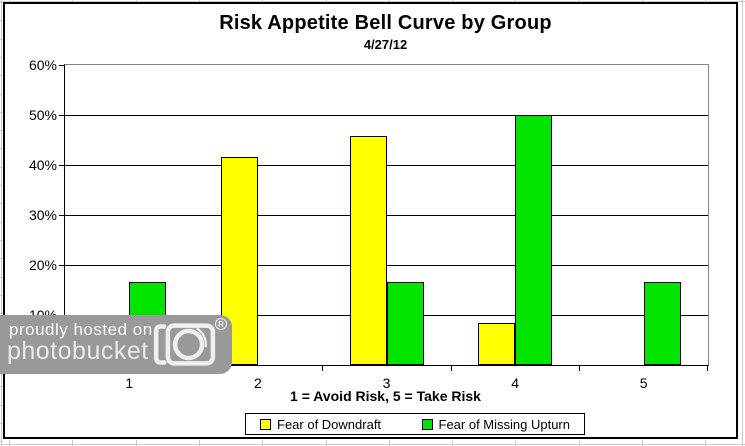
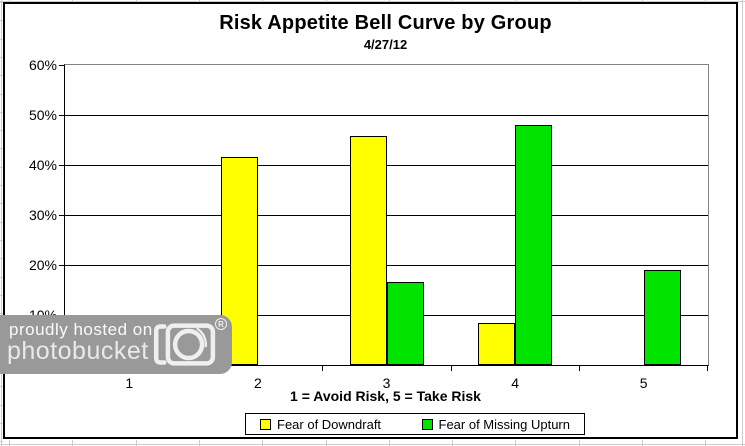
Fear of Missing Upturn/1: 17% -> 3%
Fear of Missing Upturn/4: 50% -> 48%
Fear of Missing Upturn/5: 17% -> 19%
